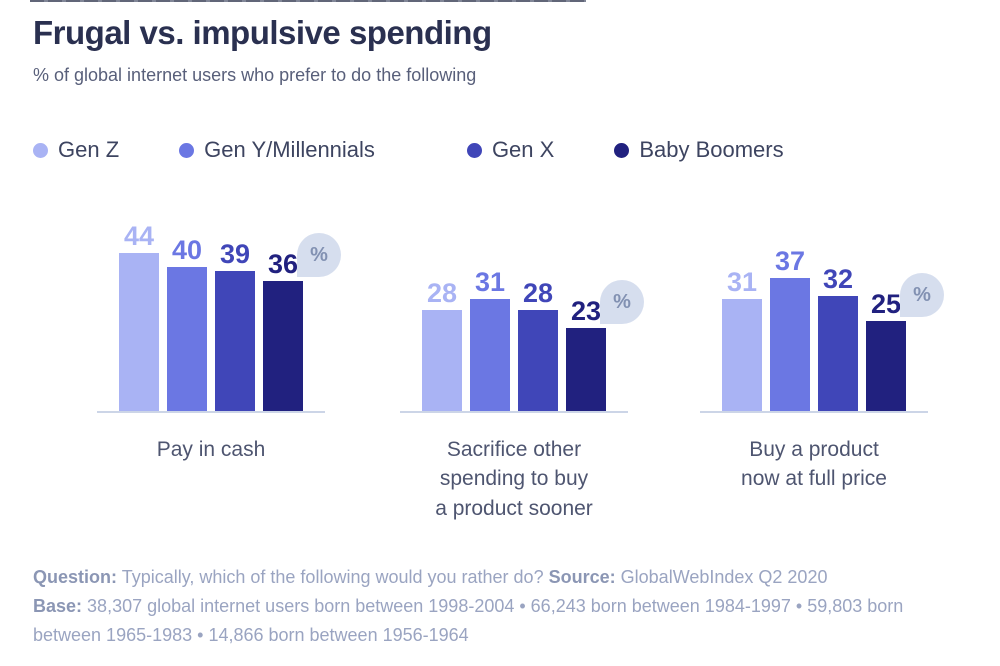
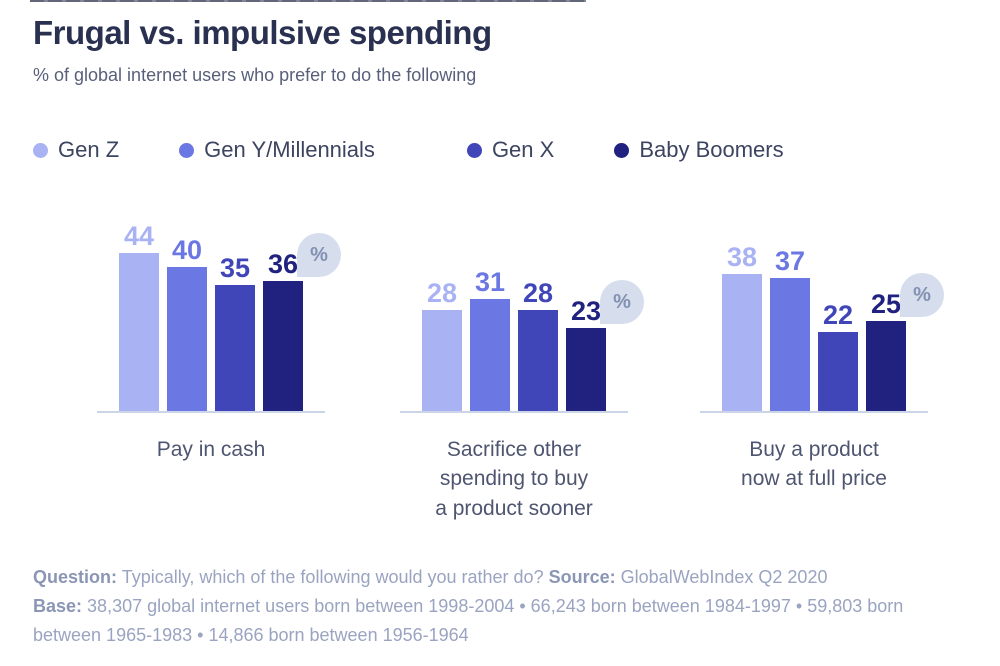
Gen X/Pay in cash: 39 -> 35
Gen Z/Buy a product now at full price: 31 -> 38
Gen X/Buy a product now at full price: 32 -> 22
